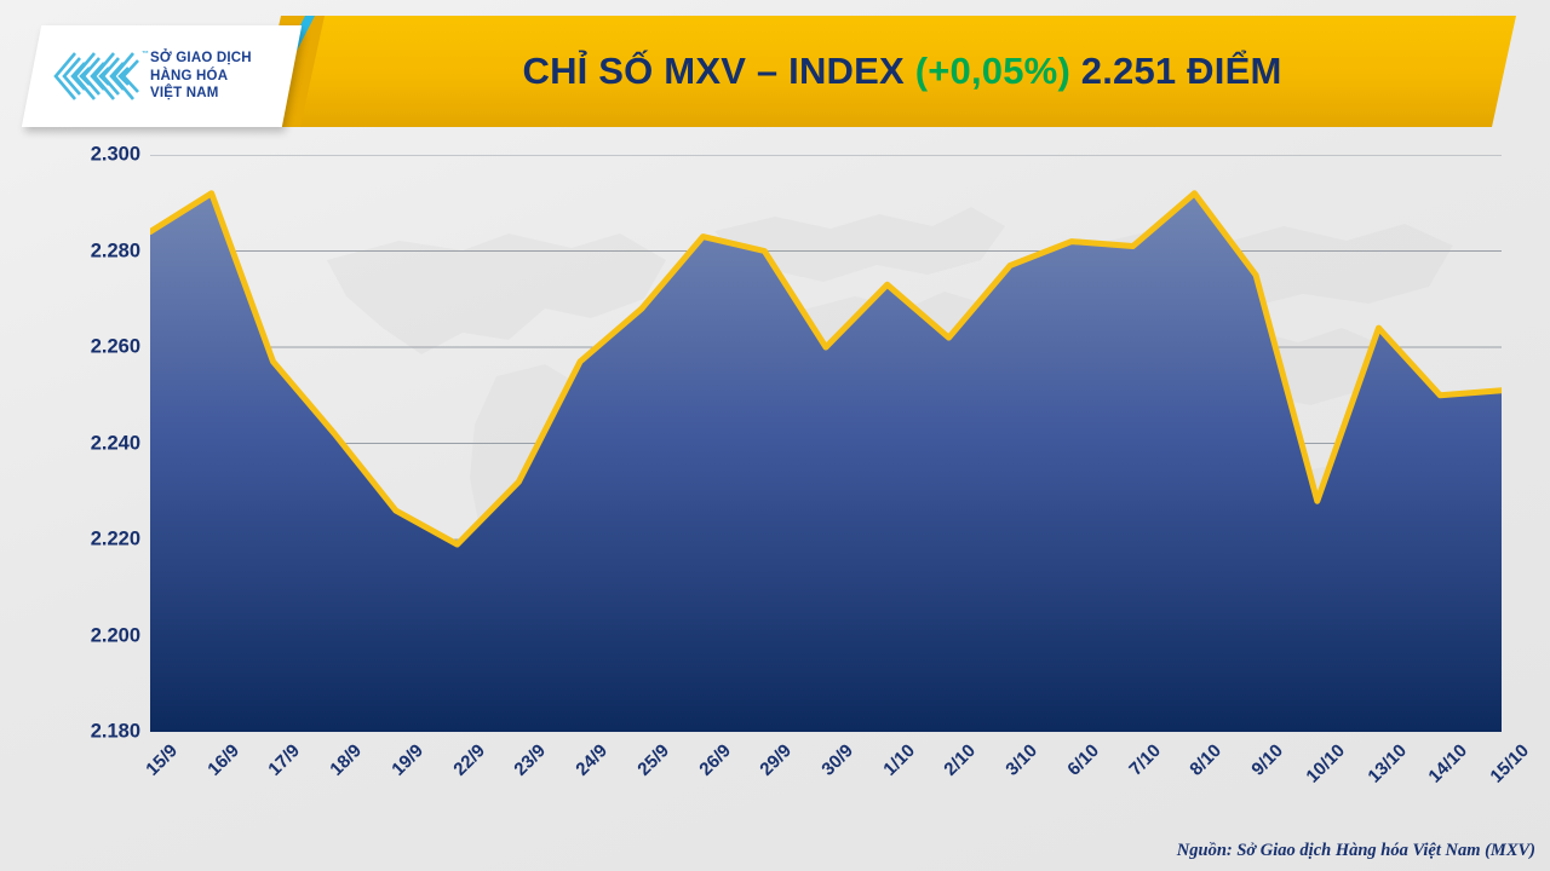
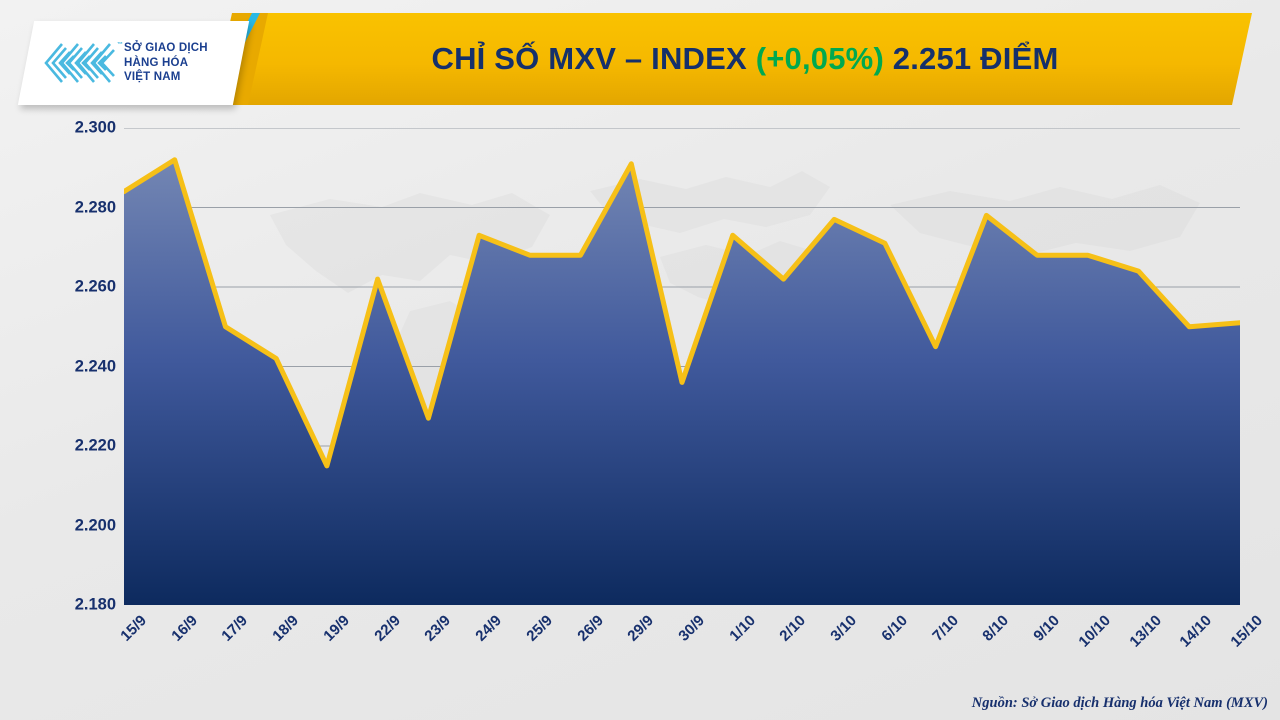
17/9: 2257 -> 2250
19/9: 2226 -> 2215
22/9: 2219 -> 2262
23/9: 2232 -> 2227
24/9: 2257 -> 2273
26/9: 2283 -> 2268
29/9: 2280 -> 2291
30/9: 2260 -> 2236
6/10: 2282 -> 2271
7/10: 2281 -> 2245
8/10: 2292 -> 2278
9/10: 2275 -> 2268
10/10: 2228 -> 2268
